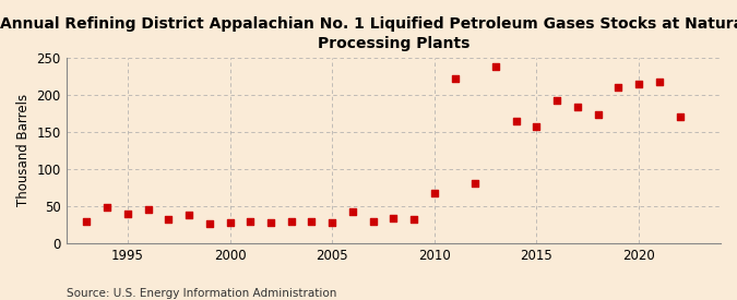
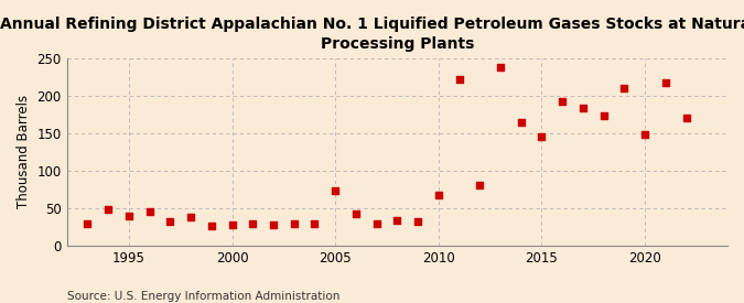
2005: 28 -> 74
2015: 157 -> 146
2020: 215 -> 148
